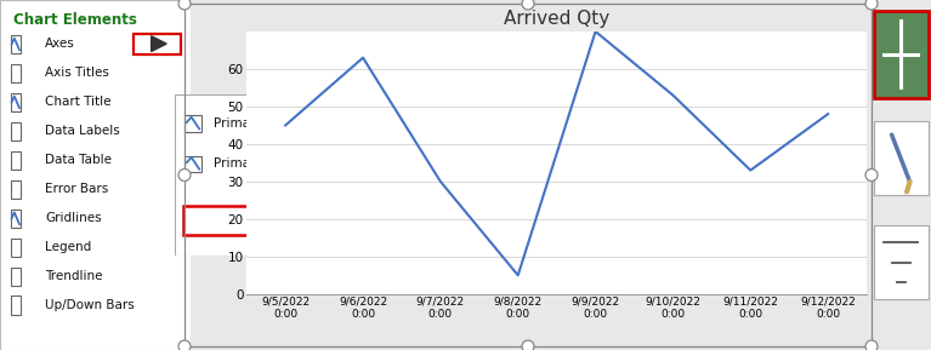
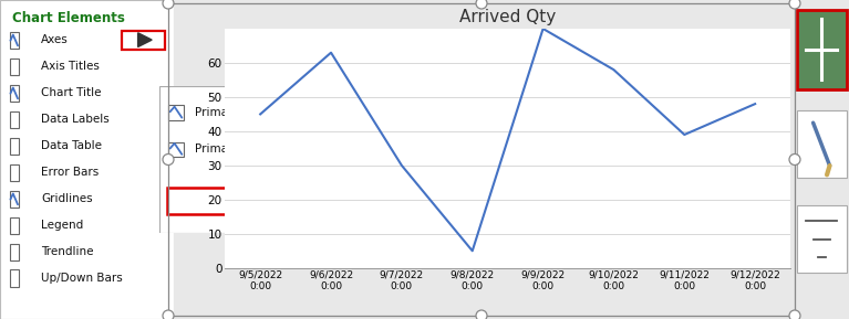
Arrived Qty/9/10/2022 0:00: 53 -> 58
Arrived Qty/9/11/2022 0:00: 33 -> 39
